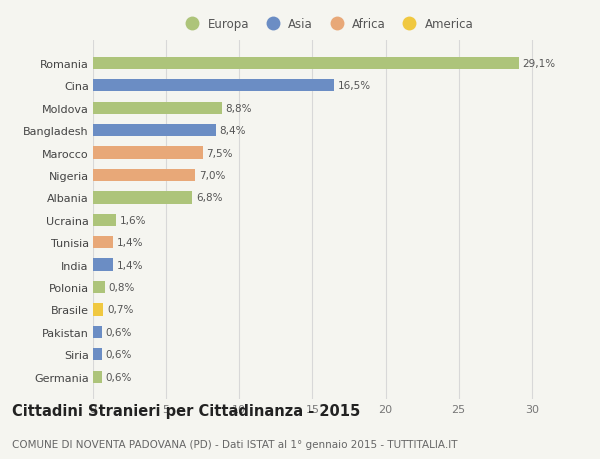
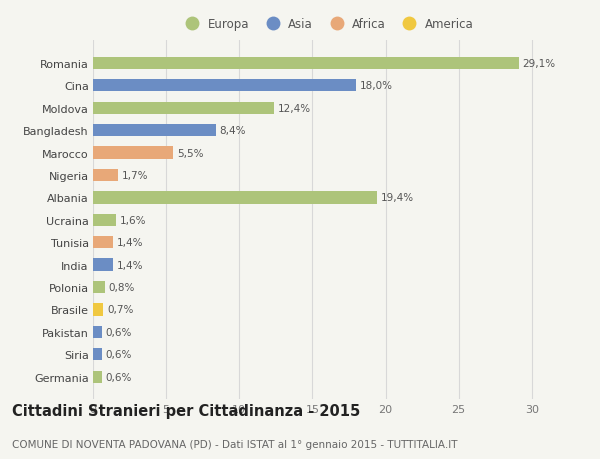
Cina: 16,5% -> 18,0%
Moldova: 8,8% -> 12,4%
Marocco: 7,5% -> 5,5%
Nigeria: 7,0% -> 1,7%
Albania: 6,8% -> 19,4%
